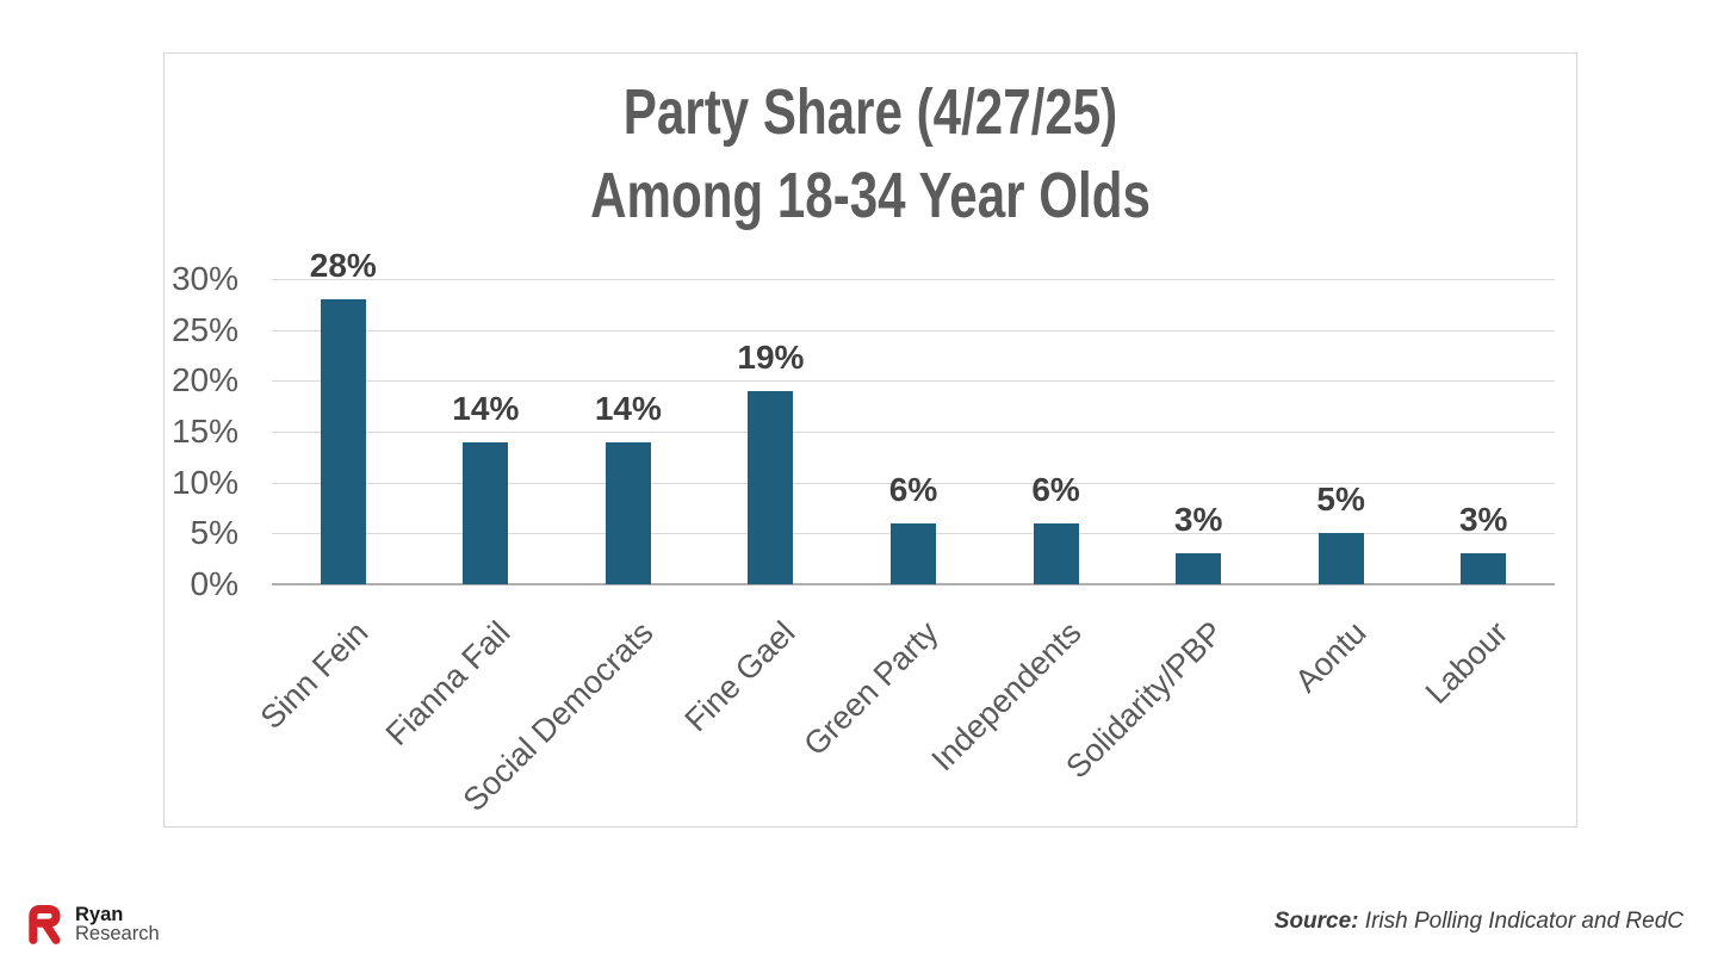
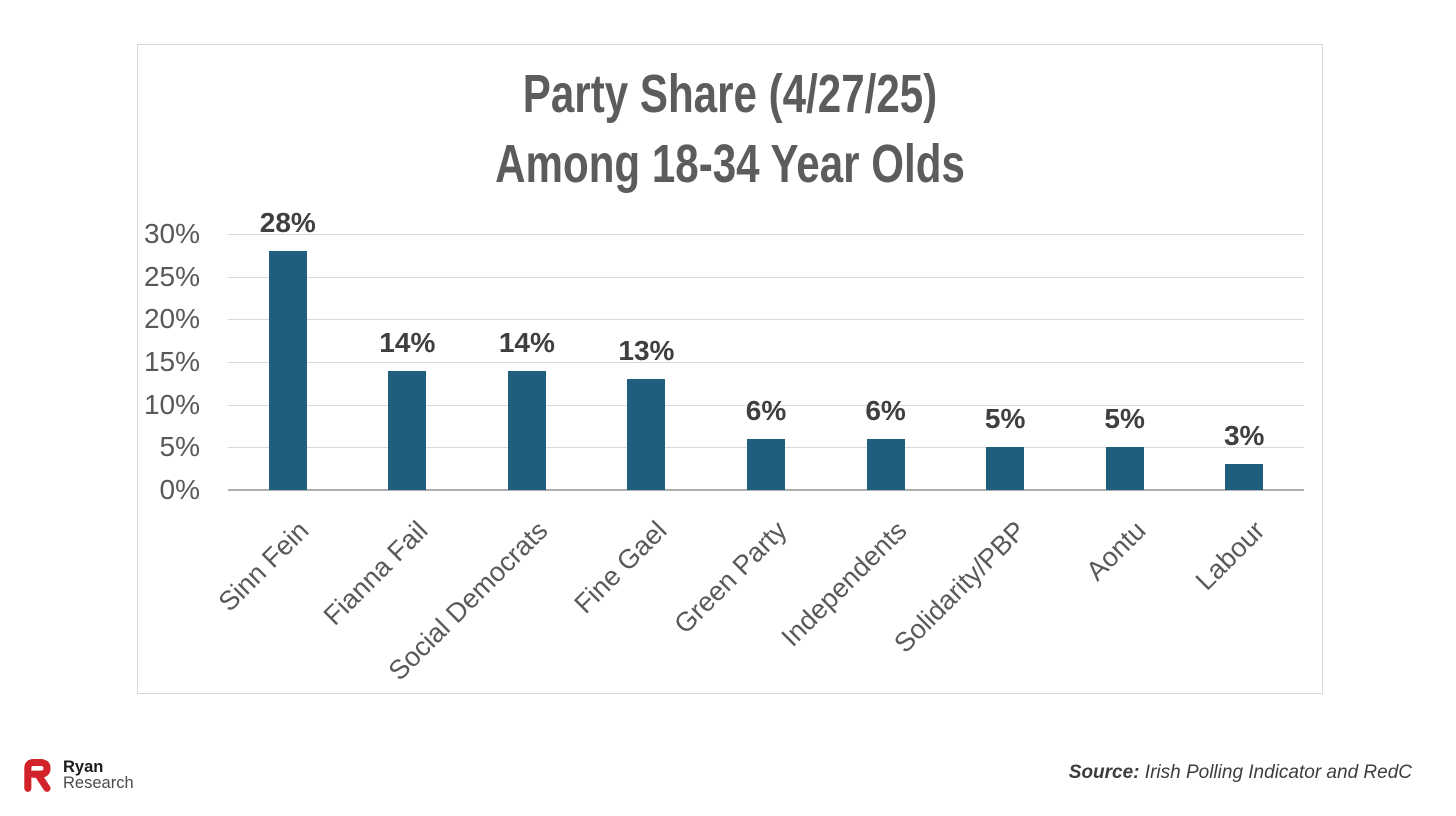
Fine Gael: 19% -> 13%
Solidarity/PBP: 3% -> 5%
